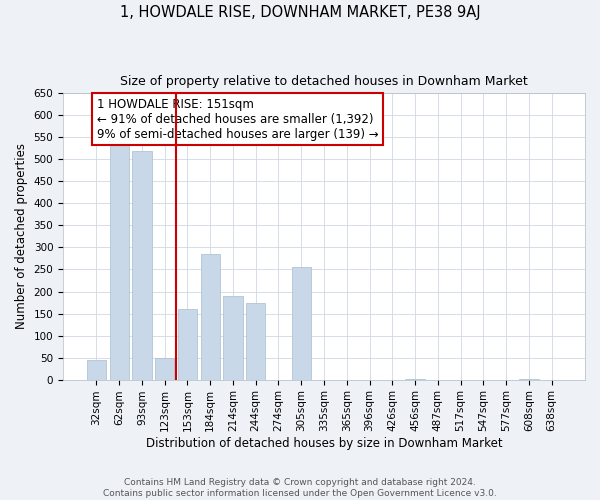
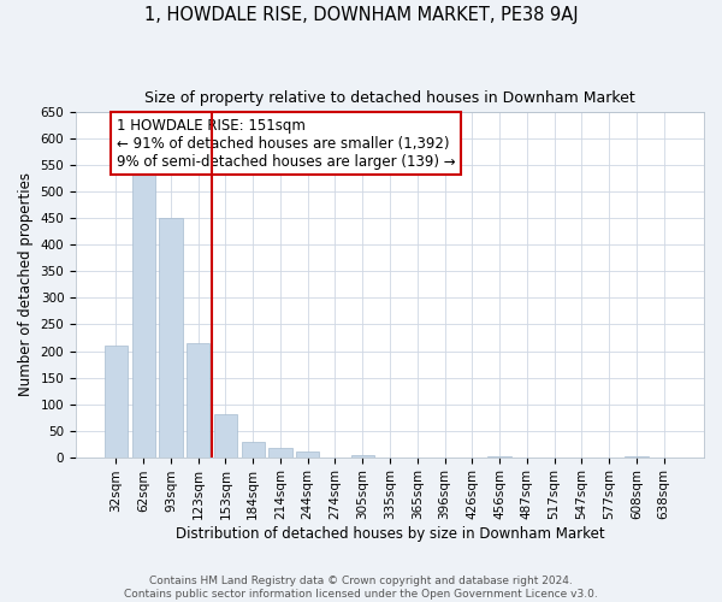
32sqm: 45 -> 210
93sqm: 520 -> 450
123sqm: 50 -> 215
153sqm: 160 -> 80
184sqm: 285 -> 28
214sqm: 190 -> 18
244sqm: 175 -> 10
305sqm: 255 -> 3
